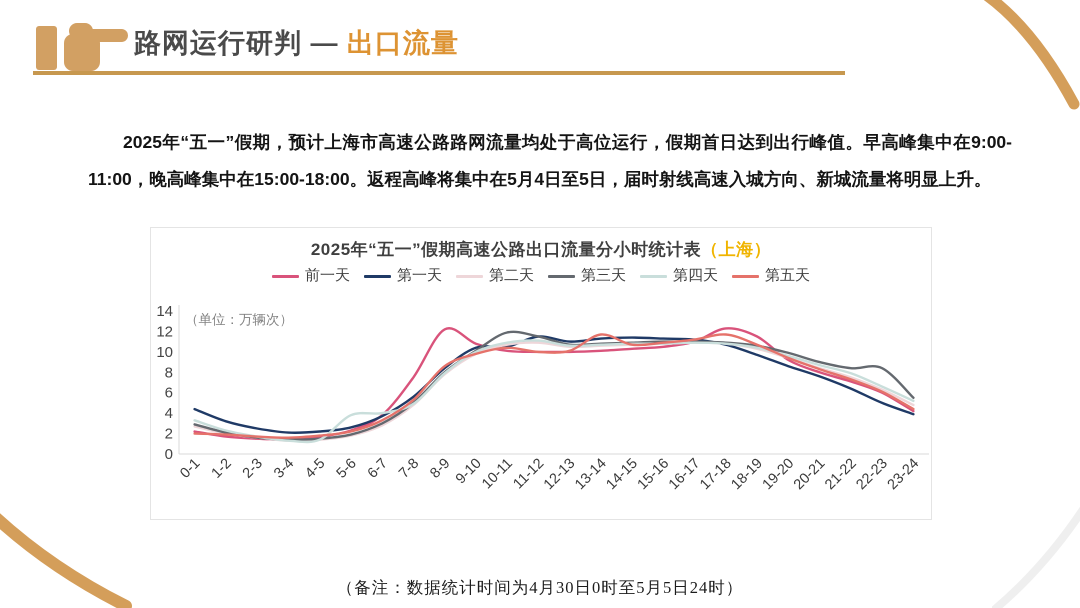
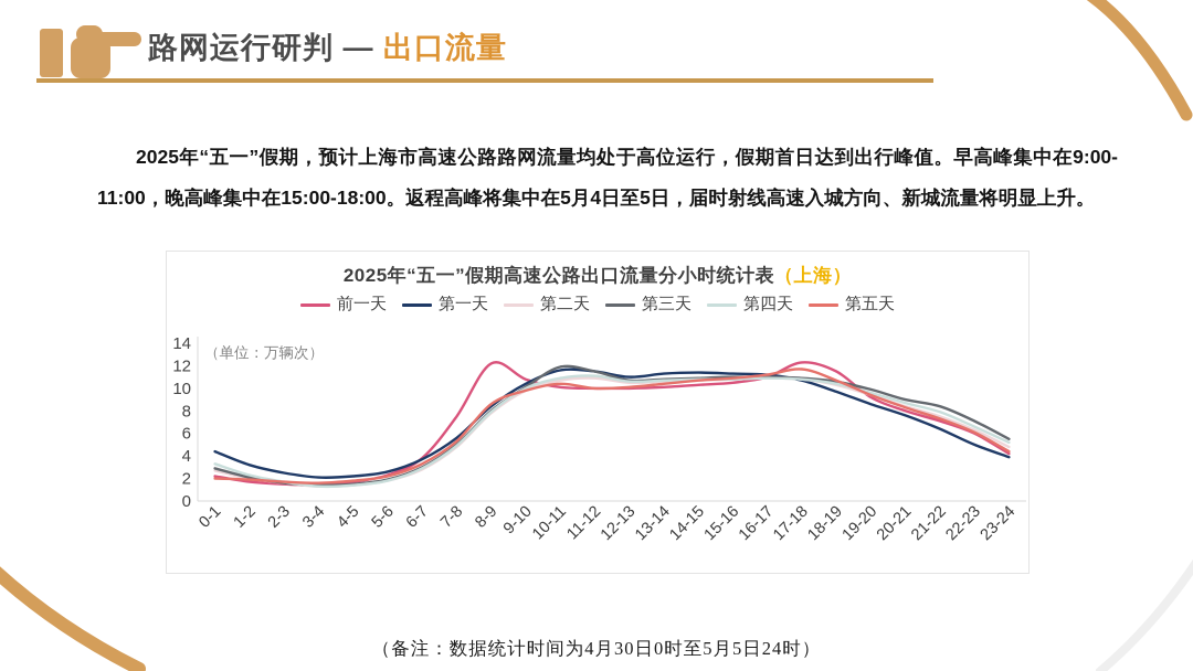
第四天/5-6: 3.8 -> 1.8
第四天/6-7: 4.0 -> 2.9
第一天/10-11: 10.5 -> 11.6
第五天/13-14: 11.7 -> 10.4
第三天/22-23: 8.4 -> 7.1
